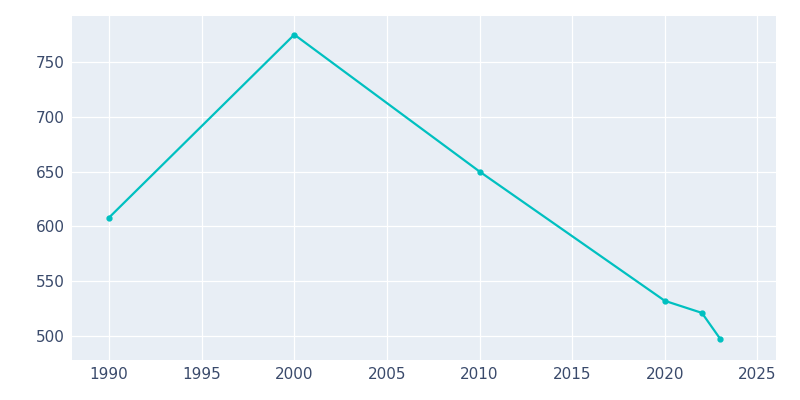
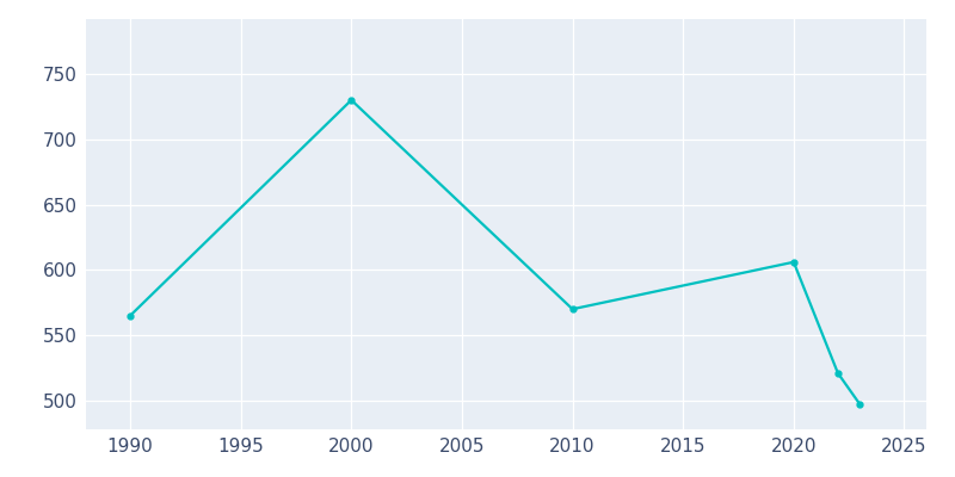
1990: 608 -> 565
2000: 775 -> 730
2010: 650 -> 570
2020: 532 -> 606
